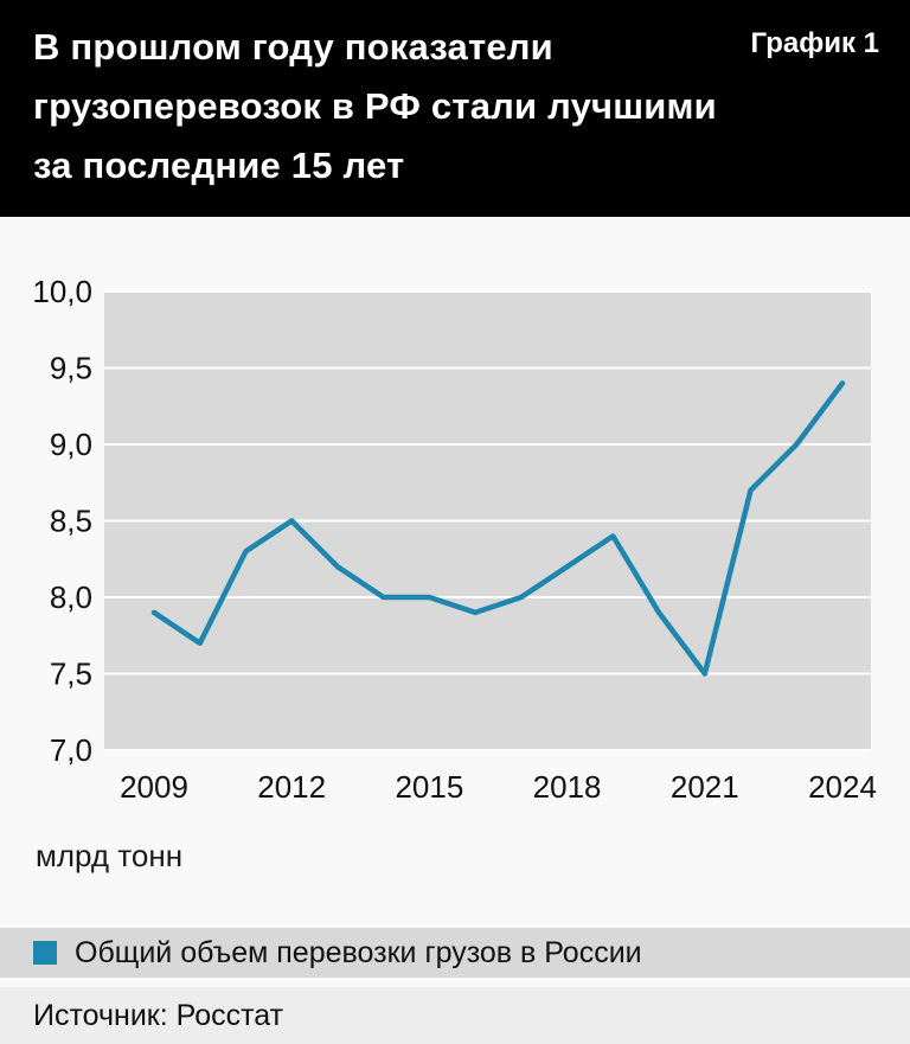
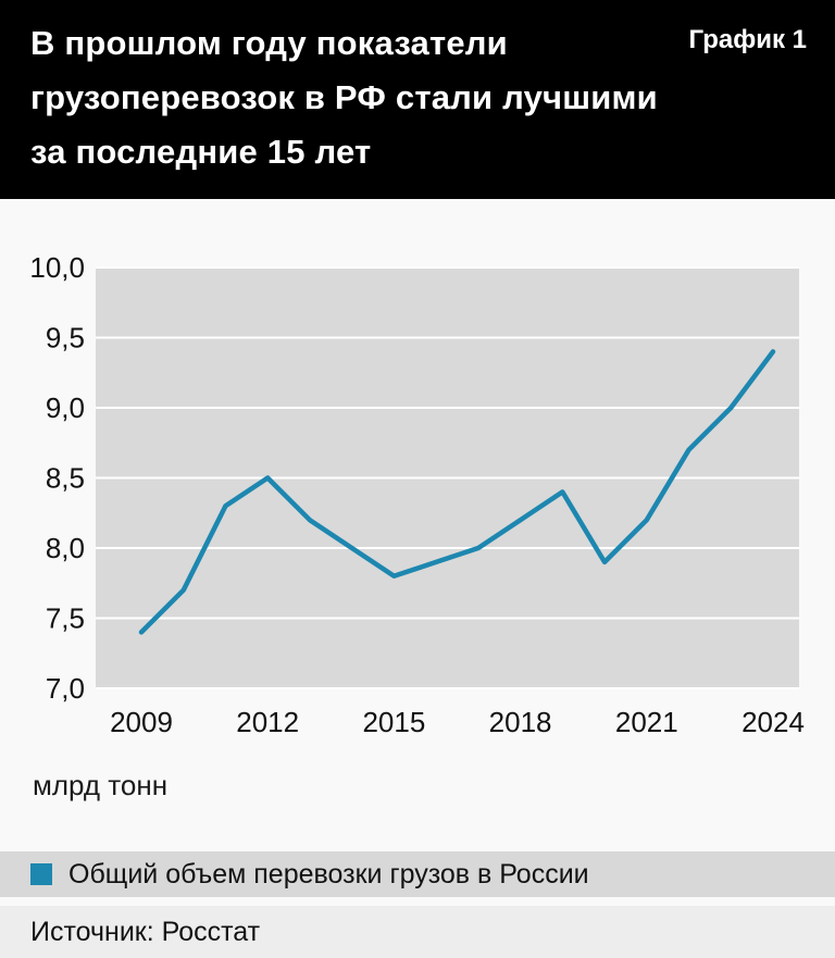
2009: 7,9 -> 7,4
2015: 8,0 -> 7,8
2021: 7,5 -> 8,2
